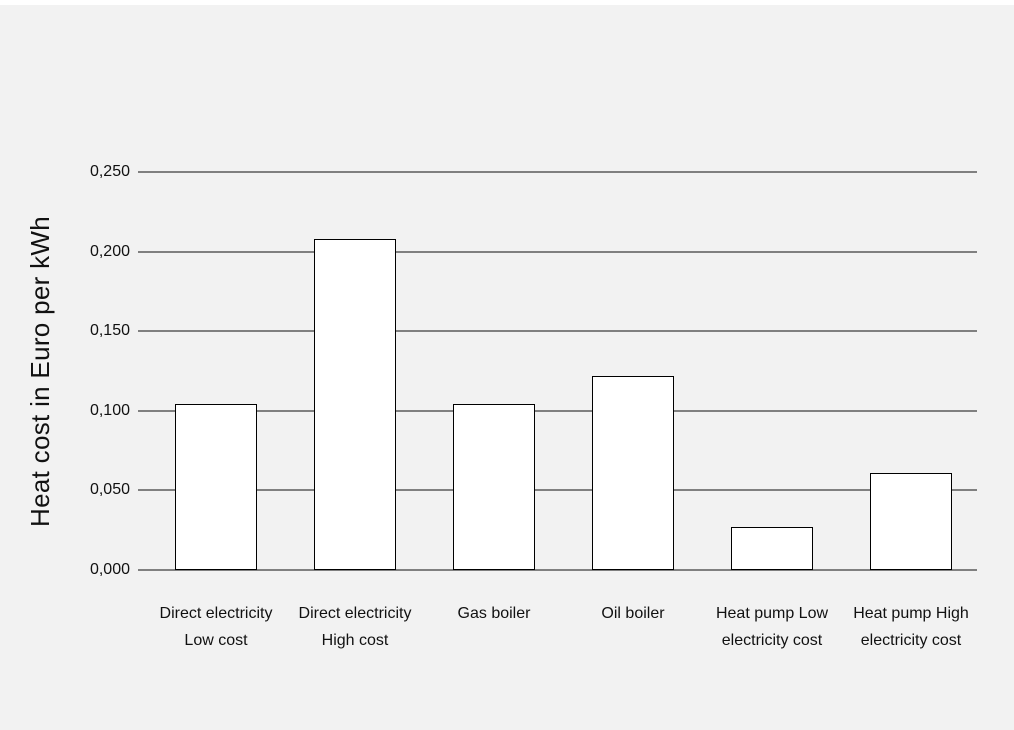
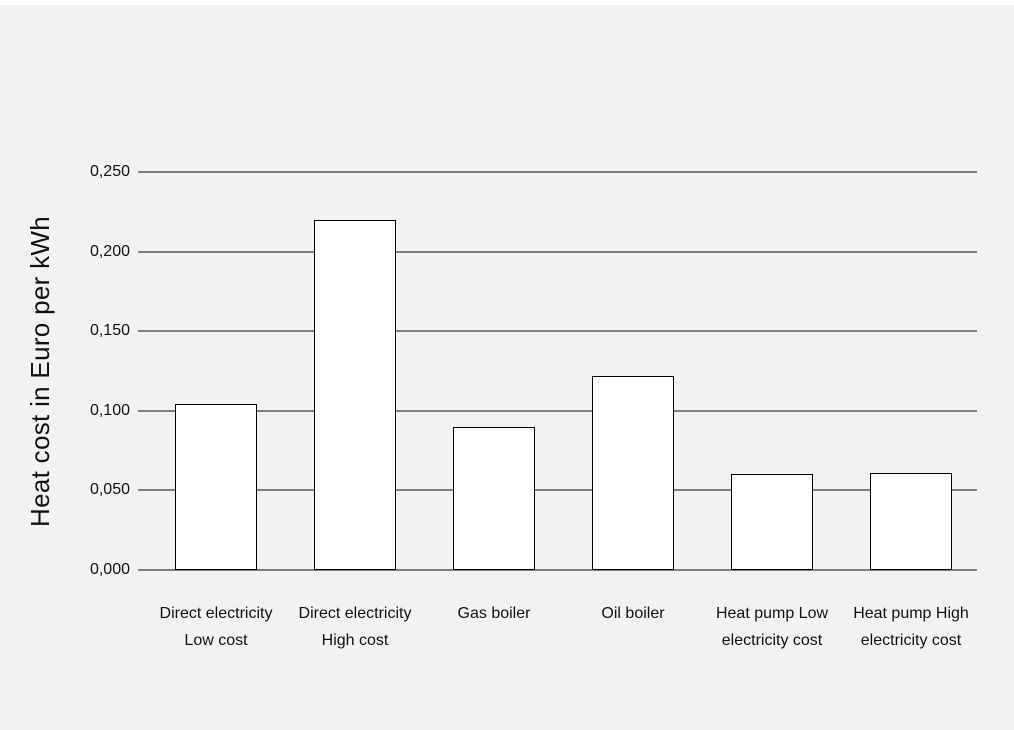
Direct electricity High cost: 0,21 -> 0,22
Gas boiler: 0,10 -> 0,09
Heat pump Low electricity cost: 0,03 -> 0,06
